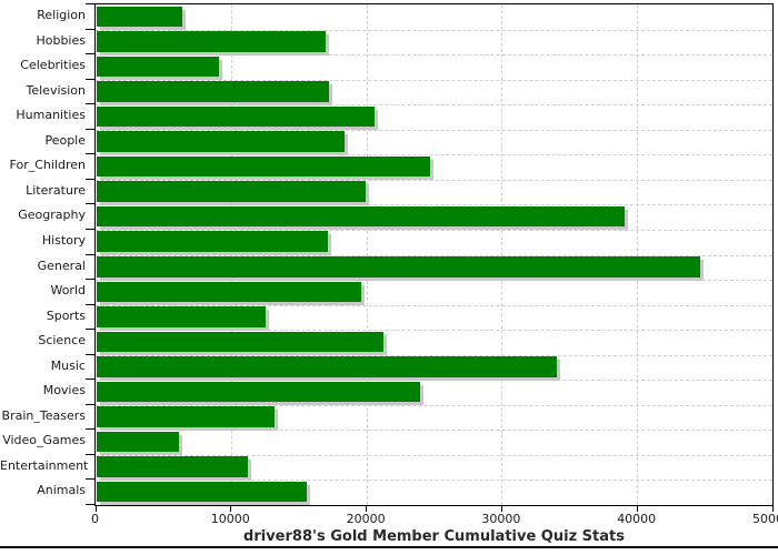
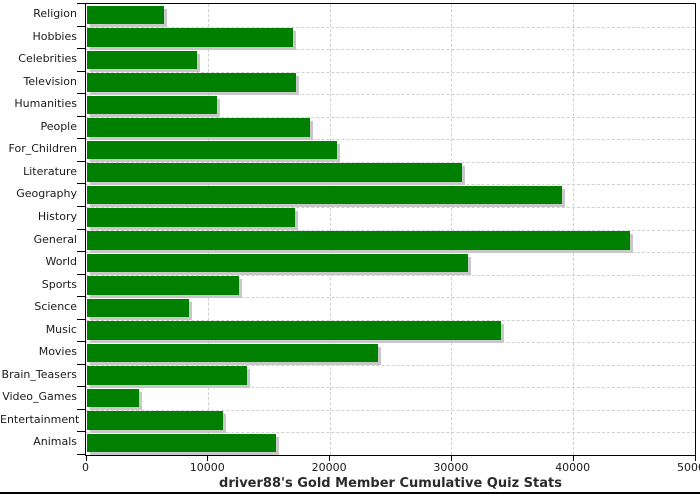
Humanities: 20500 -> 10700
For_Children: 24600 -> 20500
Literature: 19900 -> 30800
World: 19500 -> 31300
Science: 21200 -> 8400
Video_Games: 6100 -> 4300
